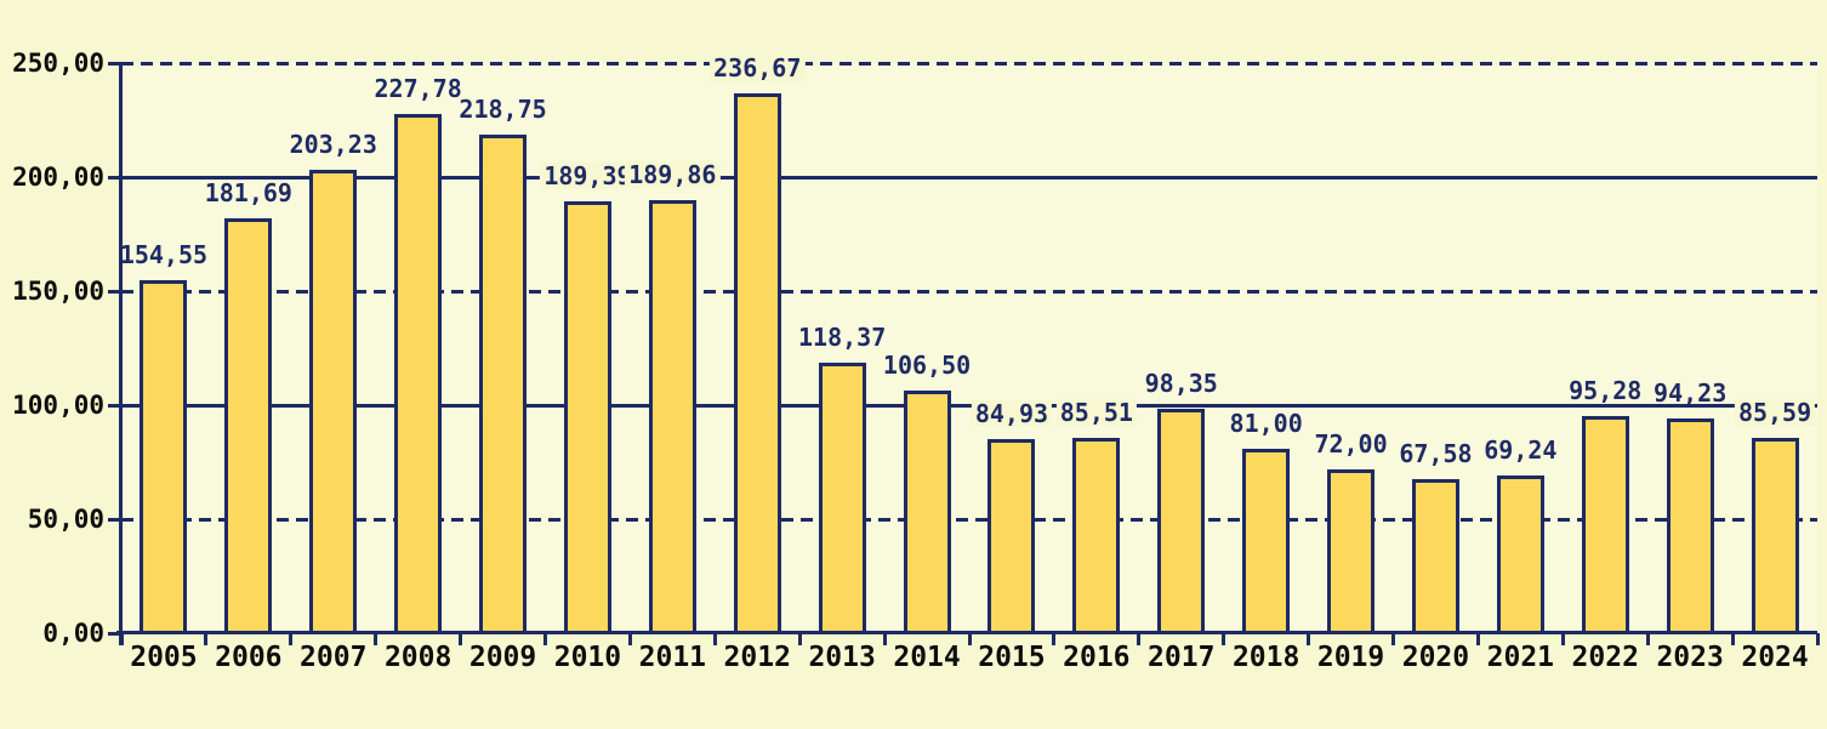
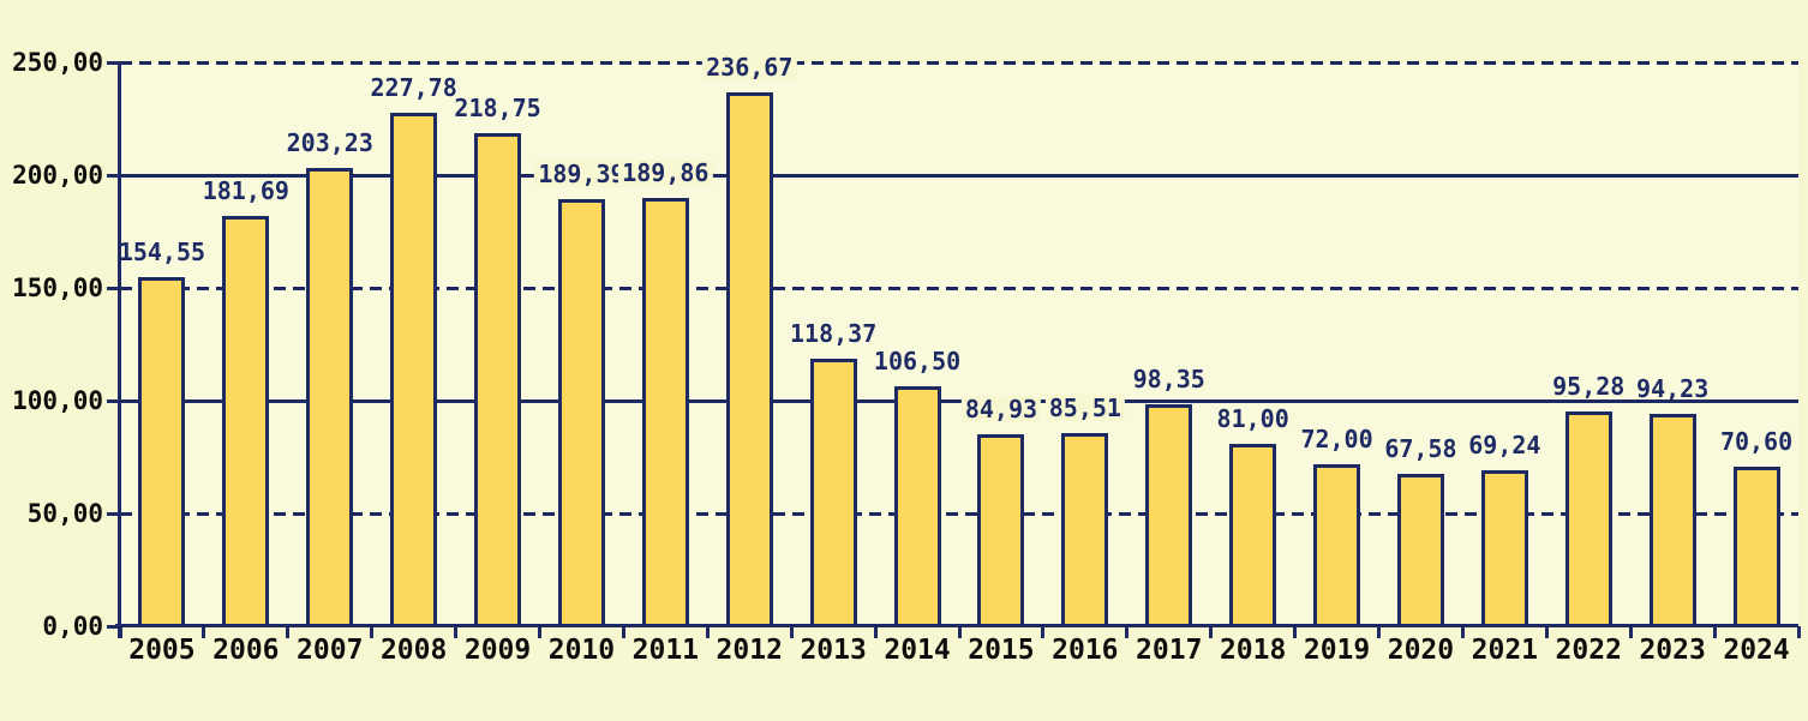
2024: 85,59 -> 70,60
